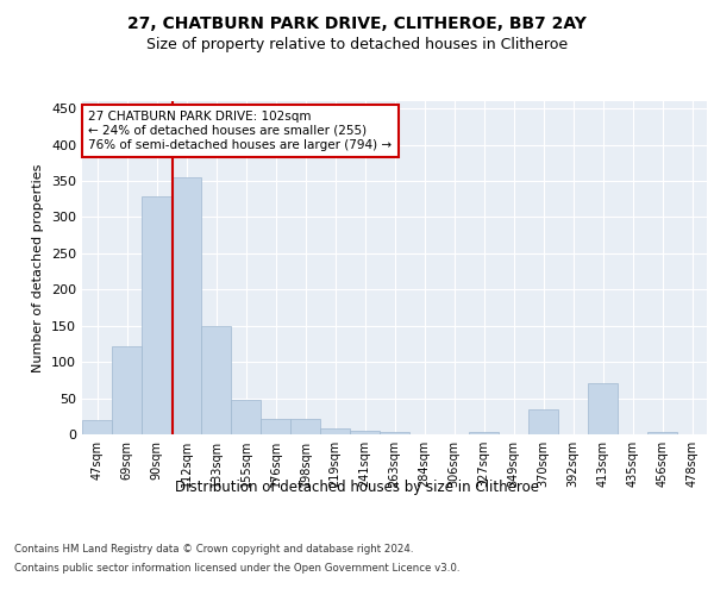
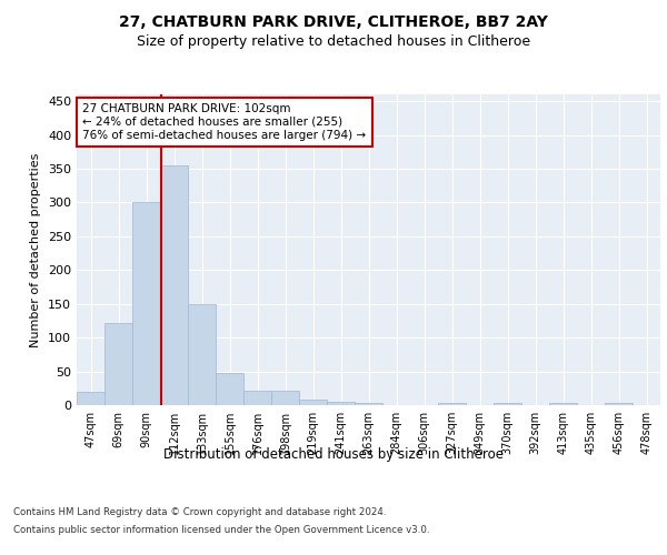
90sqm: 328 -> 300
370sqm: 34 -> 3
413sqm: 70 -> 3
